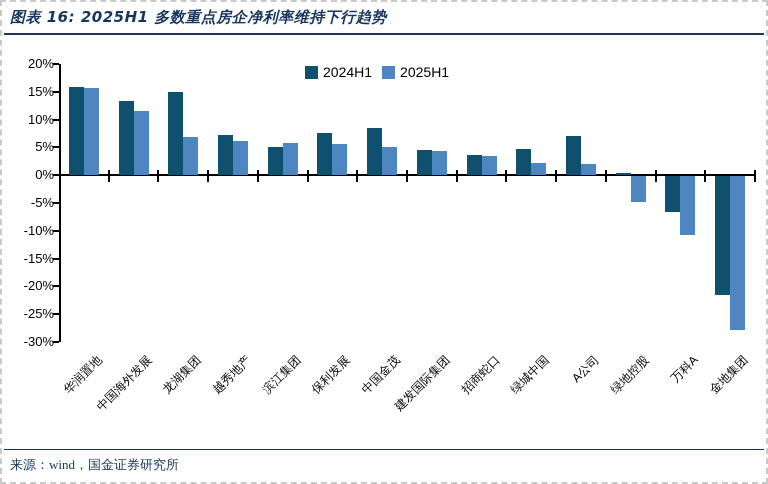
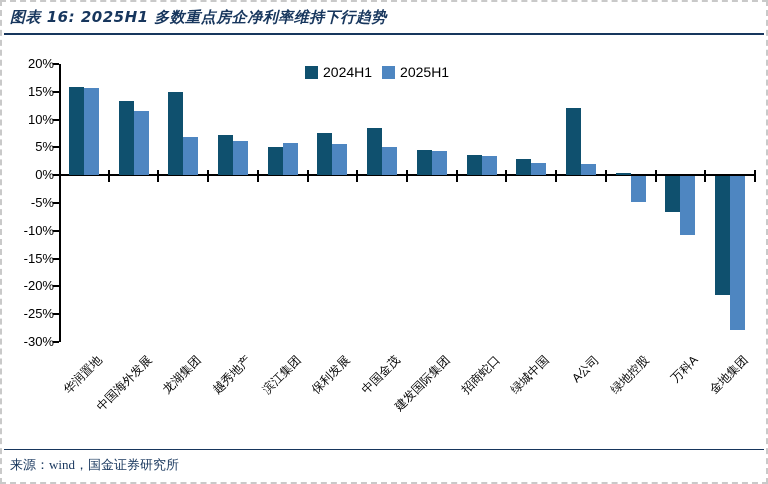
2024H1/绿城中国: 5% -> 3%
2024H1/A公司: 7% -> 12%
